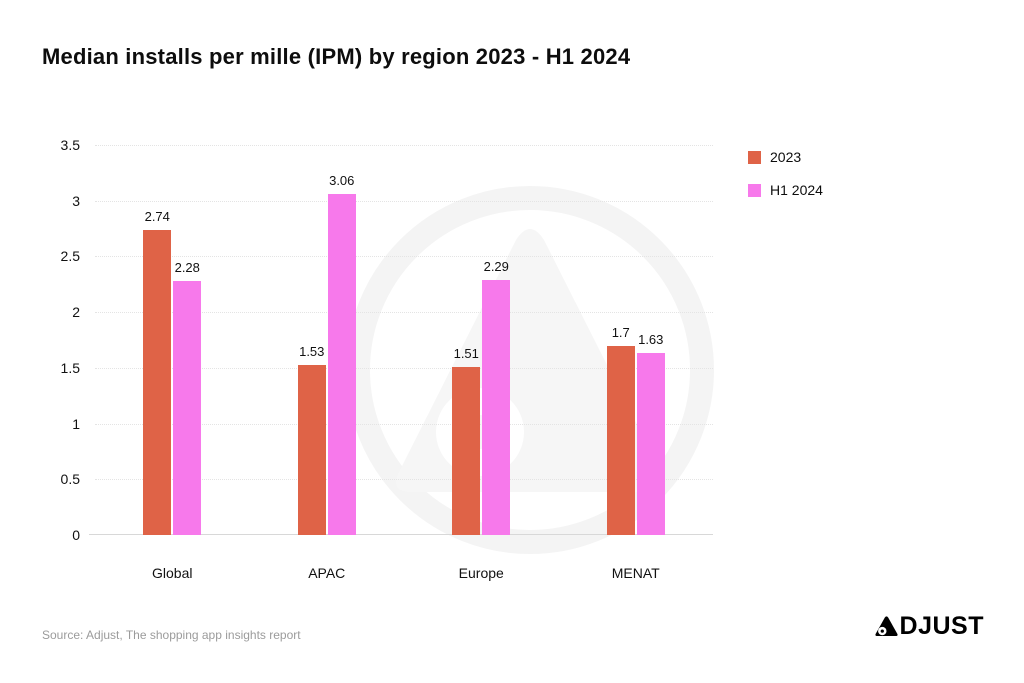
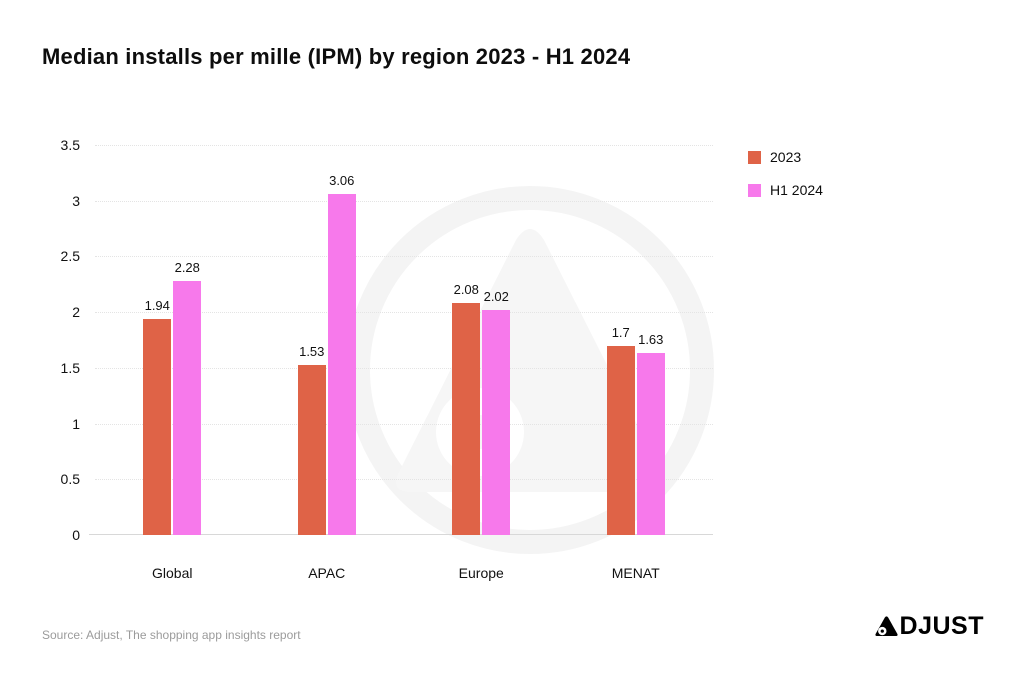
2023/Global: 2.74 -> 1.94
2023/Europe: 1.51 -> 2.08
H1 2024/Europe: 2.29 -> 2.02
